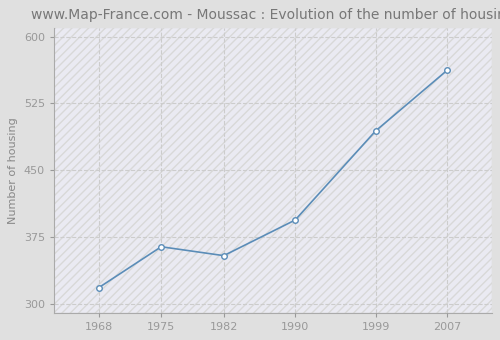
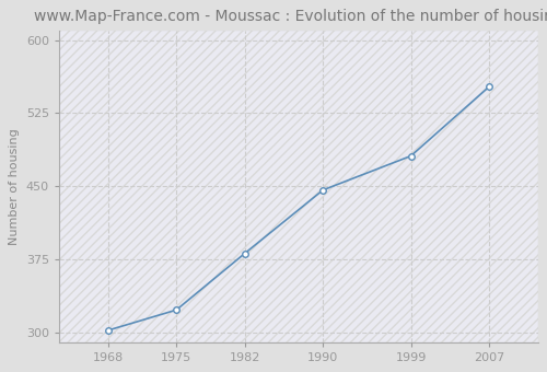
1968: 318 -> 302
1975: 364 -> 323
1982: 354 -> 381
1990: 394 -> 446
1999: 494 -> 481
2007: 562 -> 552
